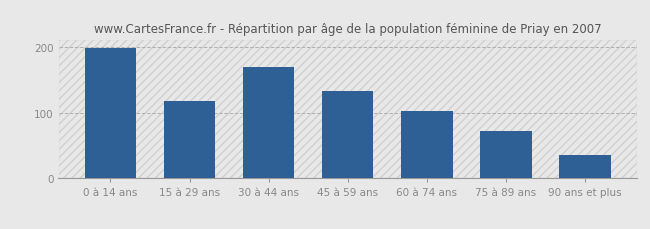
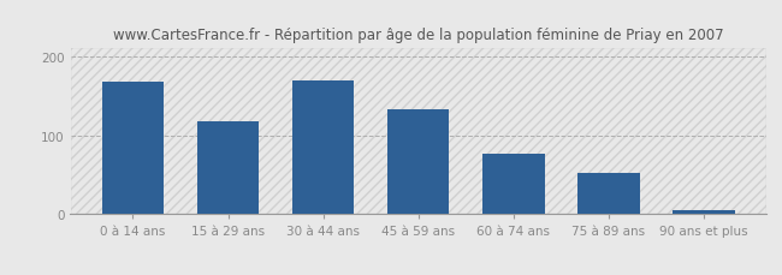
0 à 14 ans: 198 -> 168
60 à 74 ans: 102 -> 76
75 à 89 ans: 72 -> 52
90 ans et plus: 36 -> 5
